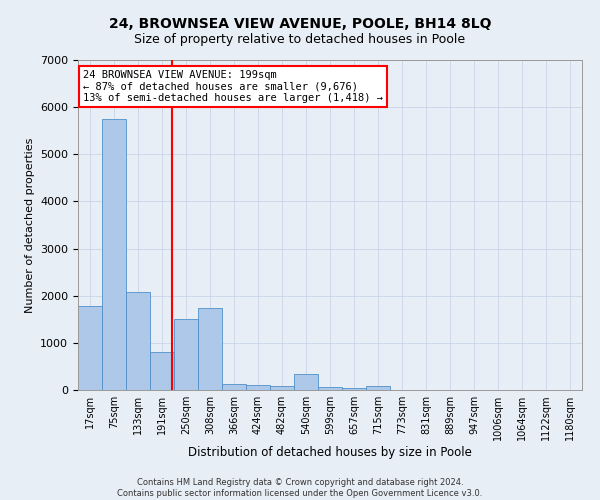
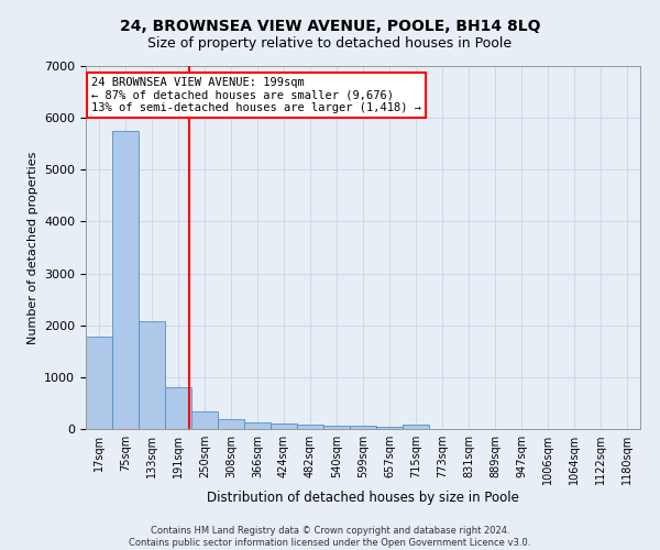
250sqm: 1500 -> 340
308sqm: 1750 -> 200
540sqm: 350 -> 60
